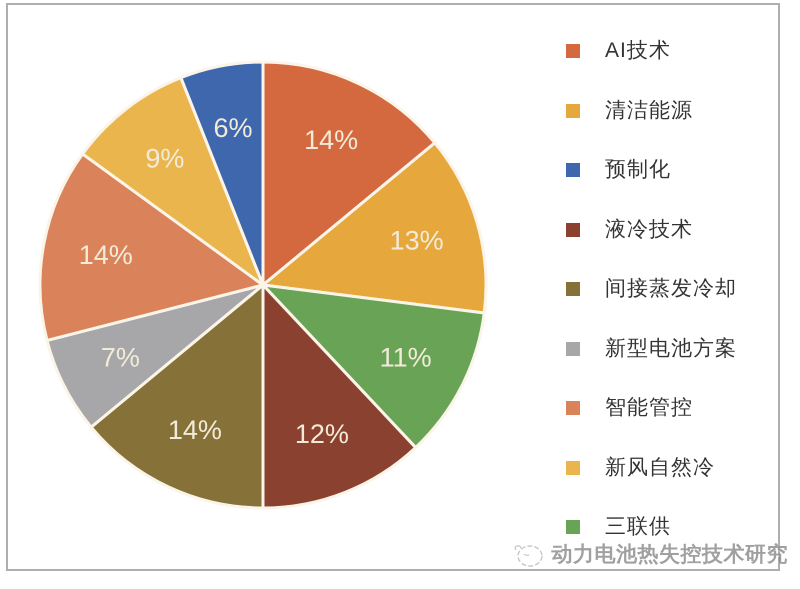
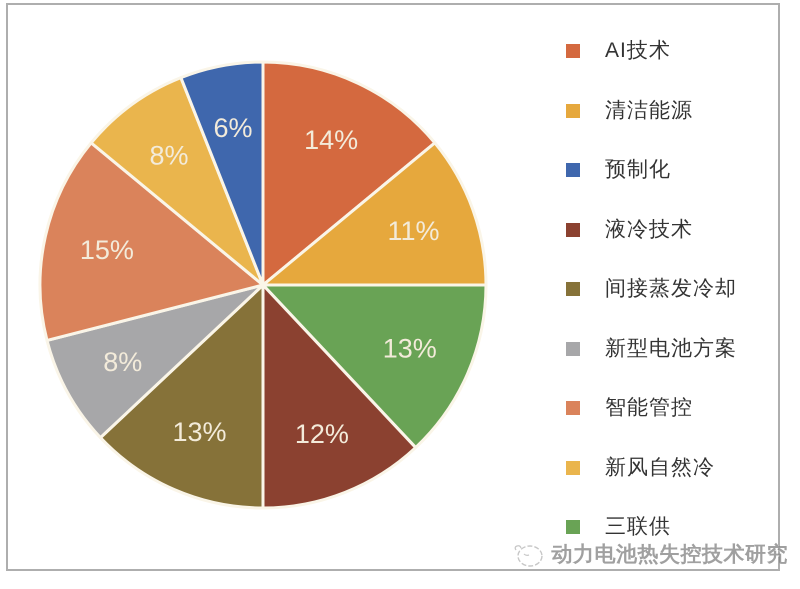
清洁能源: 13% -> 11%
三联供: 11% -> 13%
间接蒸发冷却: 14% -> 13%
新型电池方案: 7% -> 8%
智能管控: 14% -> 15%
新风自然冷: 9% -> 8%
